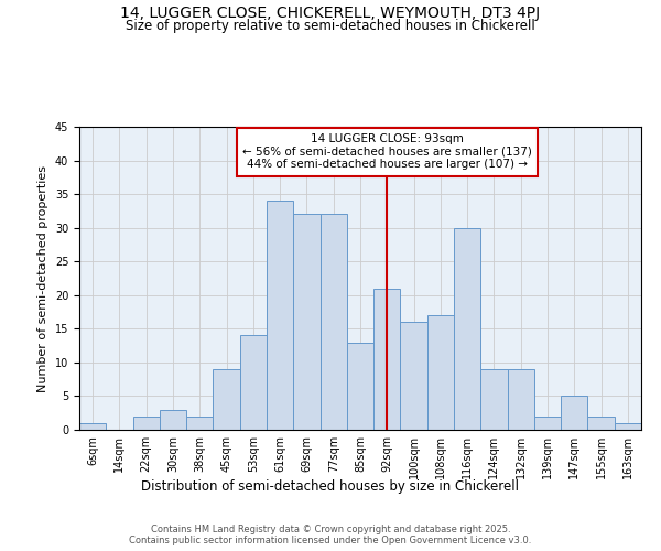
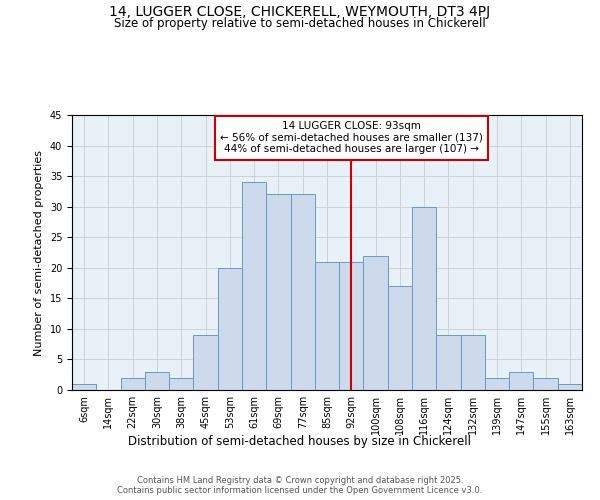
53sqm: 14 -> 20
85sqm: 13 -> 21
100sqm: 16 -> 22
147sqm: 5 -> 3
